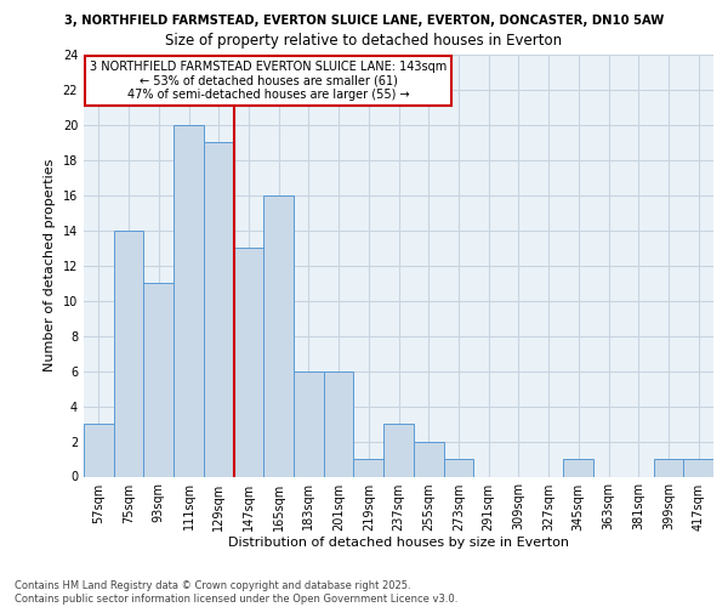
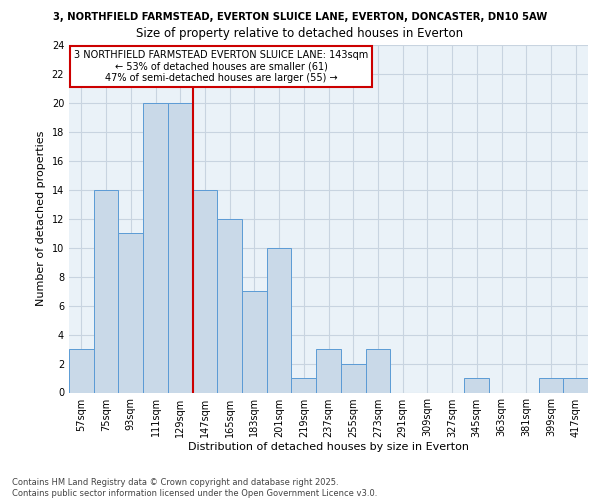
129sqm: 19 -> 20
147sqm: 13 -> 14
165sqm: 16 -> 12
183sqm: 6 -> 7
201sqm: 6 -> 10
273sqm: 1 -> 3
